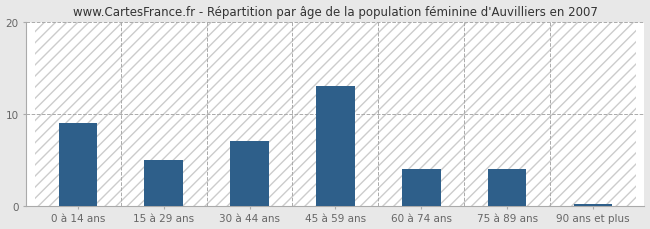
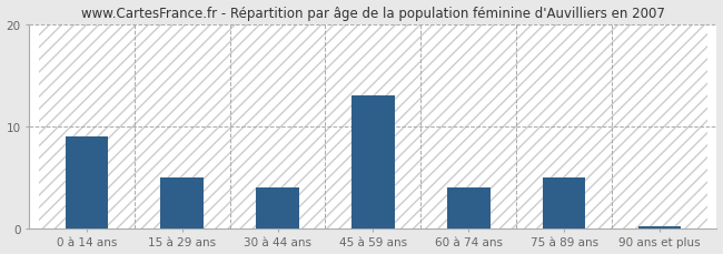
30 à 44 ans: 7.0 -> 4.0
75 à 89 ans: 4.0 -> 5.0
